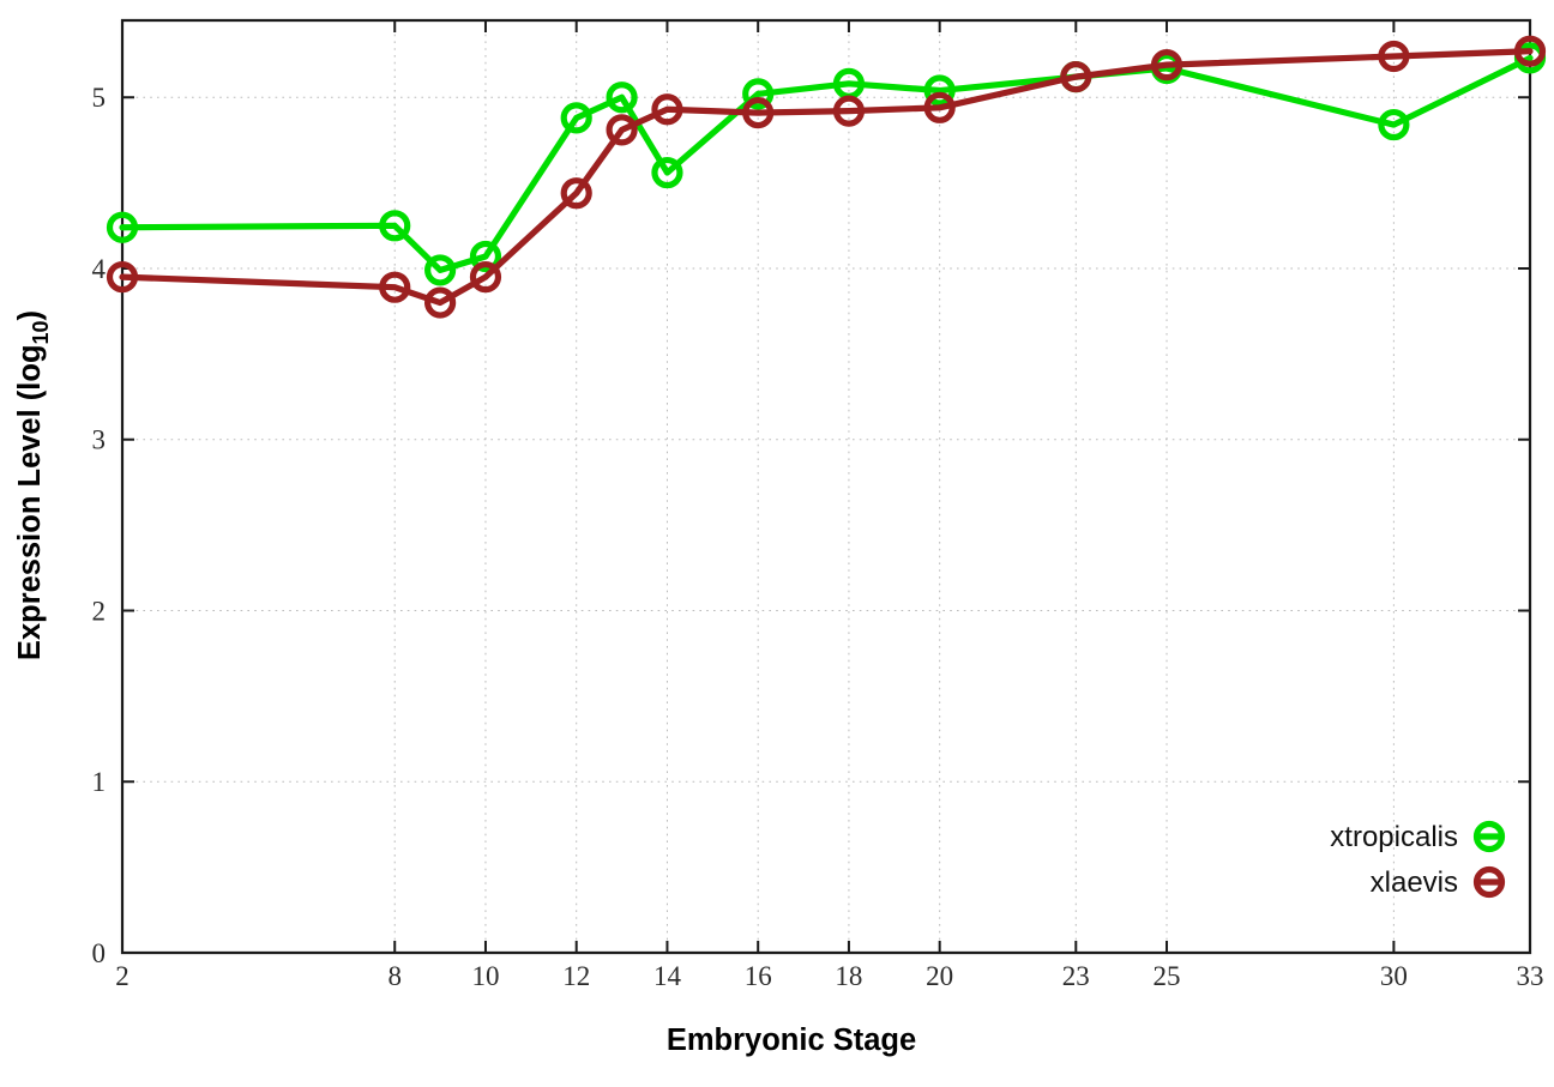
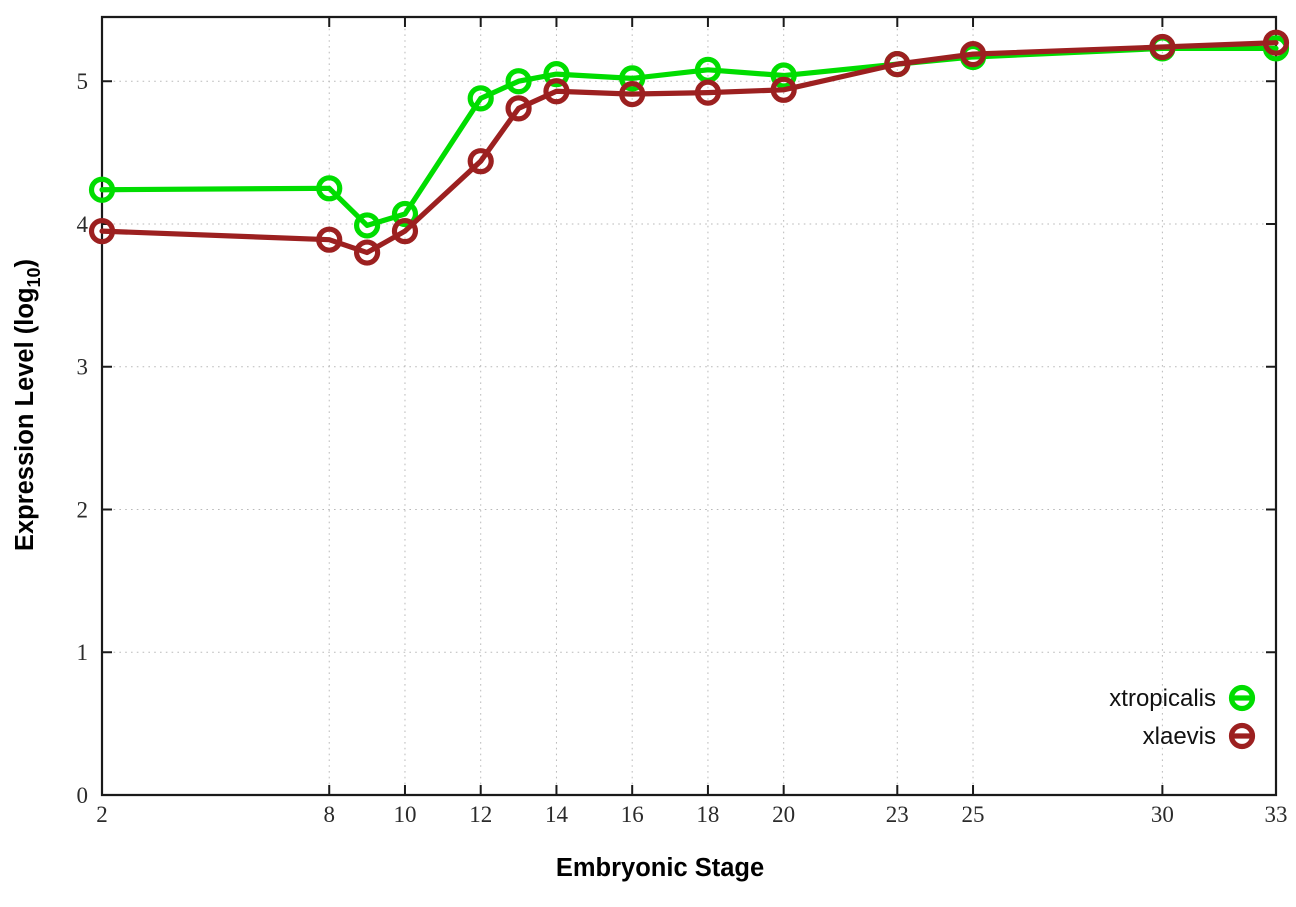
xtropicalis/14: 4.56 -> 5.05
xtropicalis/30: 4.84 -> 5.23
